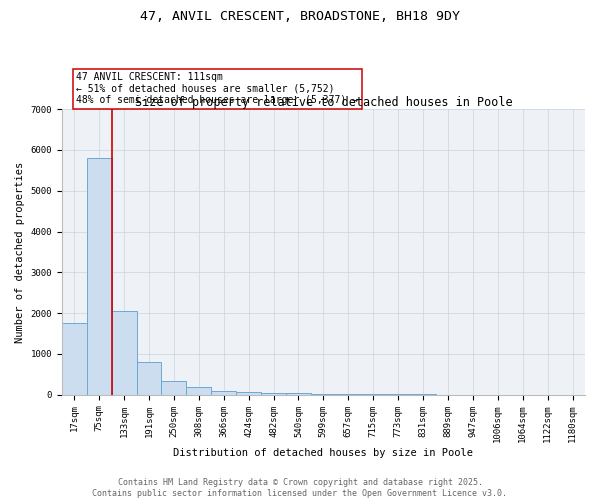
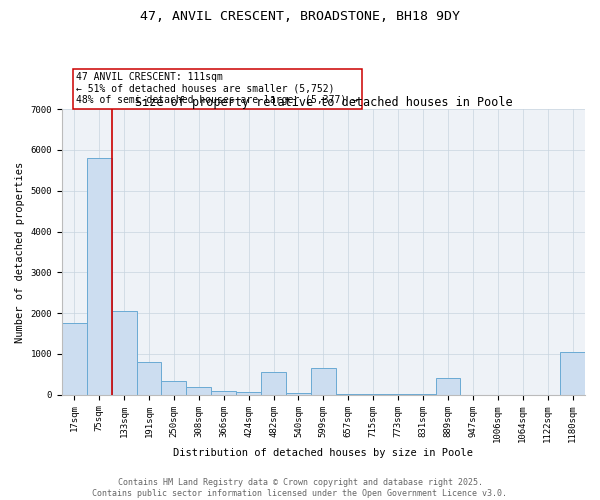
482sqm: 50 -> 550
599sqm: 20 -> 650
889sqm: 0 -> 400
1180sqm: 0 -> 1050
